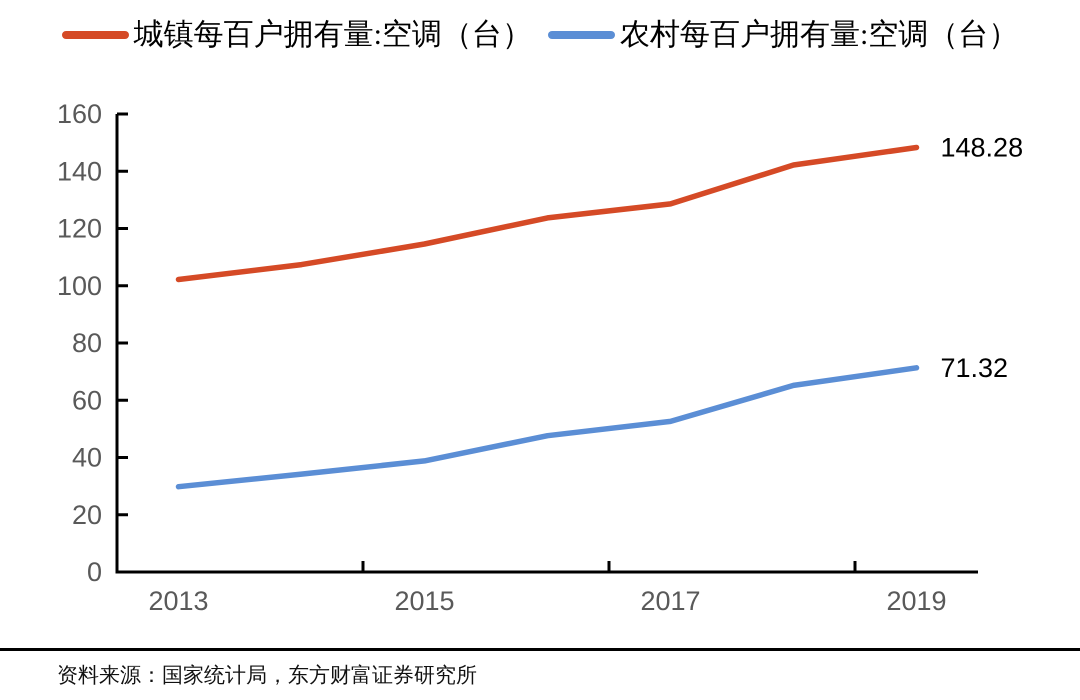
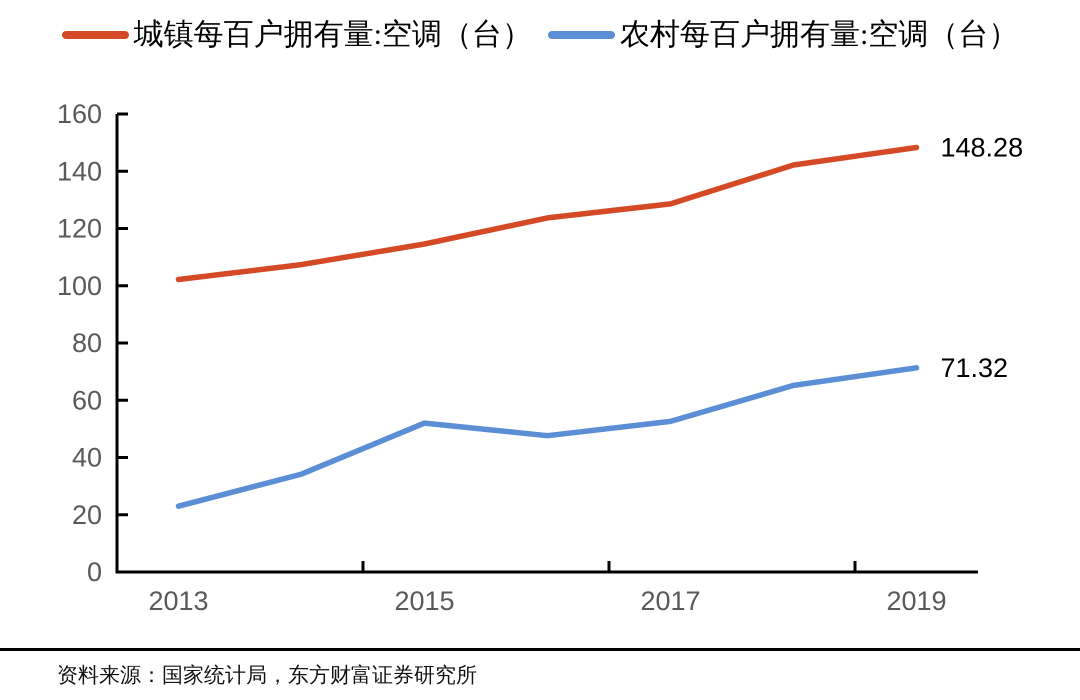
农村每百户拥有量:空调（台）/2013: 30 -> 23
农村每百户拥有量:空调（台）/2015: 39 -> 52
